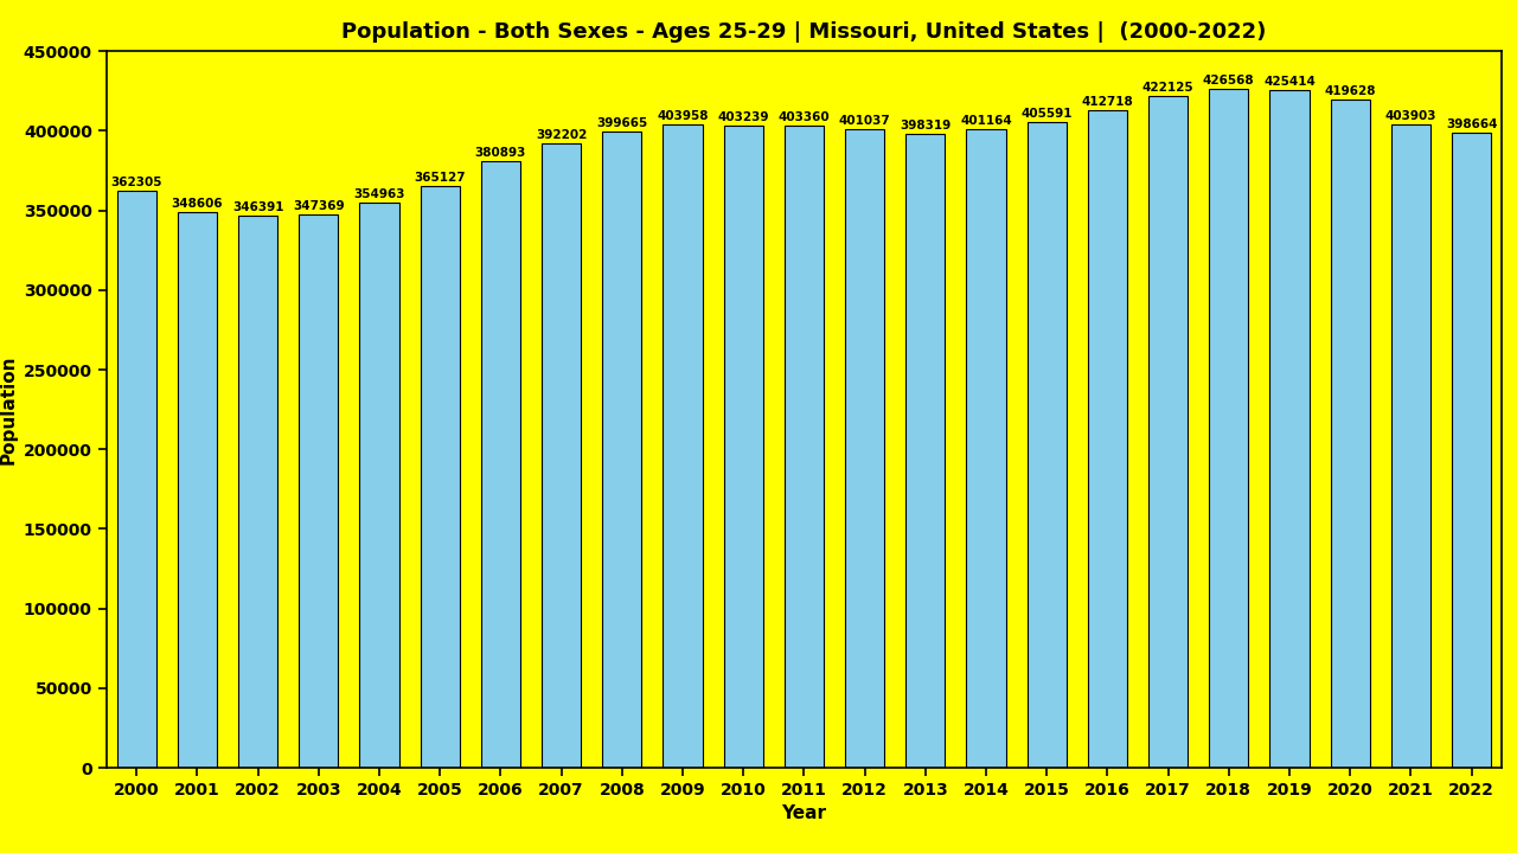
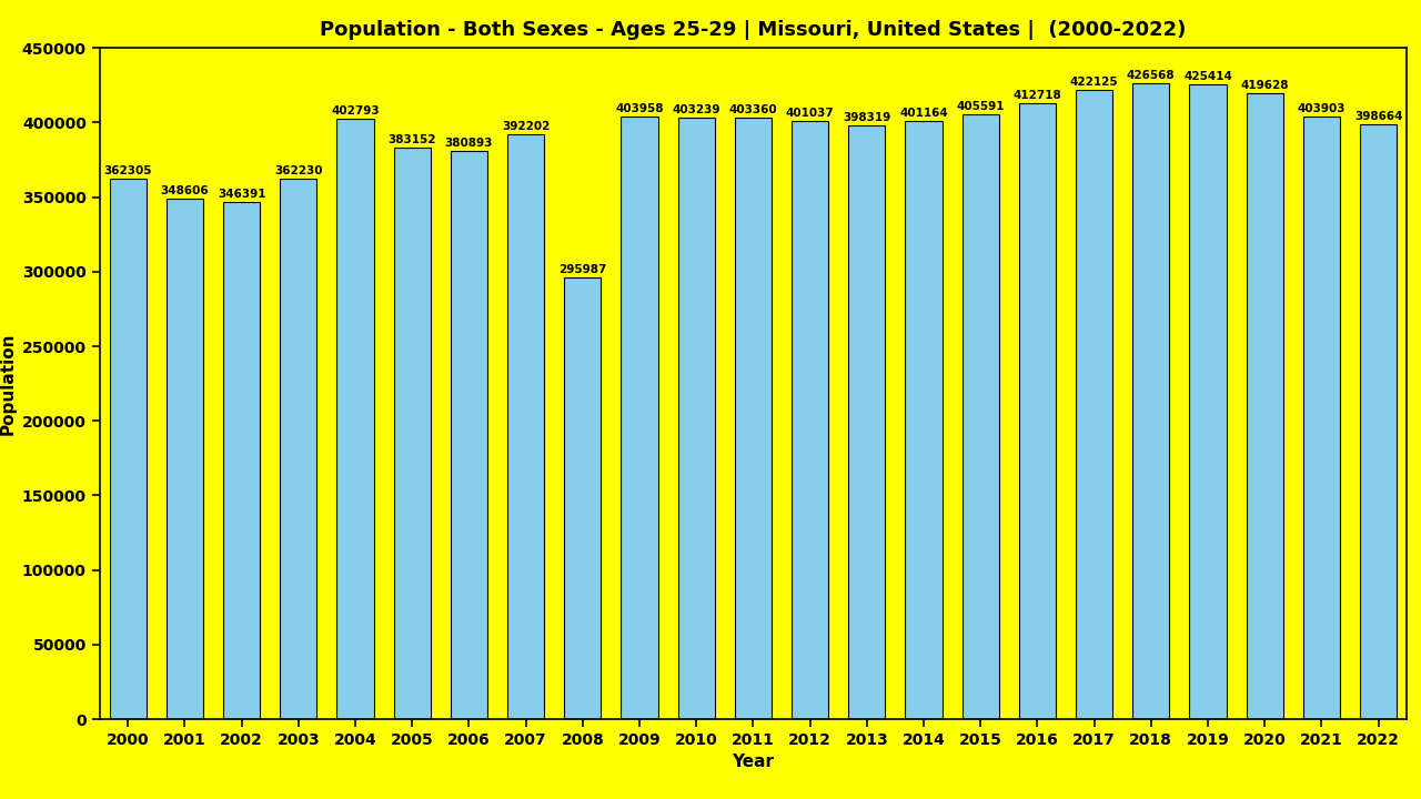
2003: 347369 -> 362230
2004: 354963 -> 402793
2005: 365127 -> 383152
2008: 399665 -> 295987
